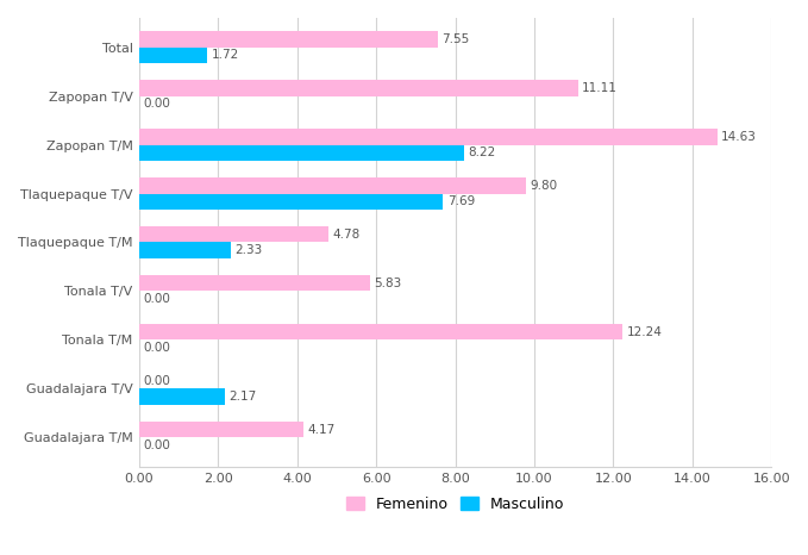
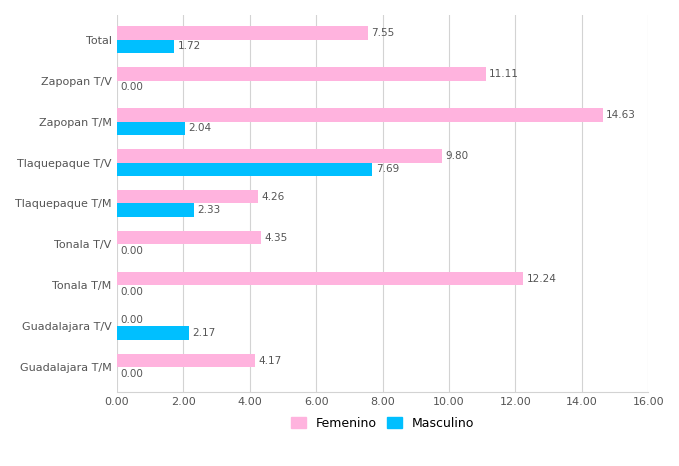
Masculino/Zapopan T/M: 8.22 -> 2.04
Femenino/Tlaquepaque T/M: 4.78 -> 4.26
Femenino/Tonala T/V: 5.83 -> 4.35
